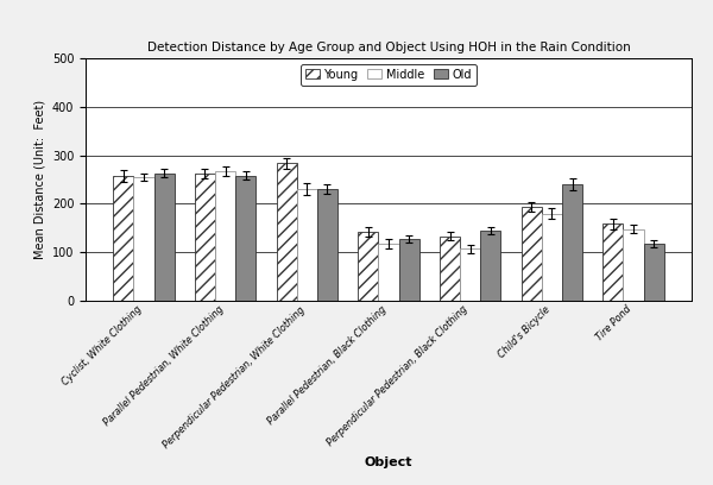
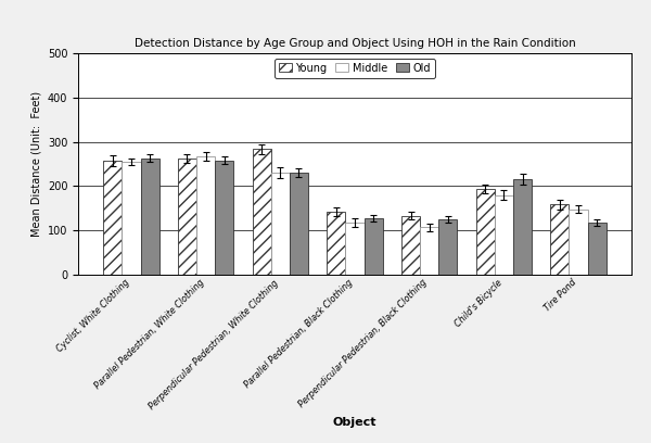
Old/Perpendicular Pedestrian, Black Clothing: 145 -> 125
Old/Child's Bicycle: 240 -> 215
